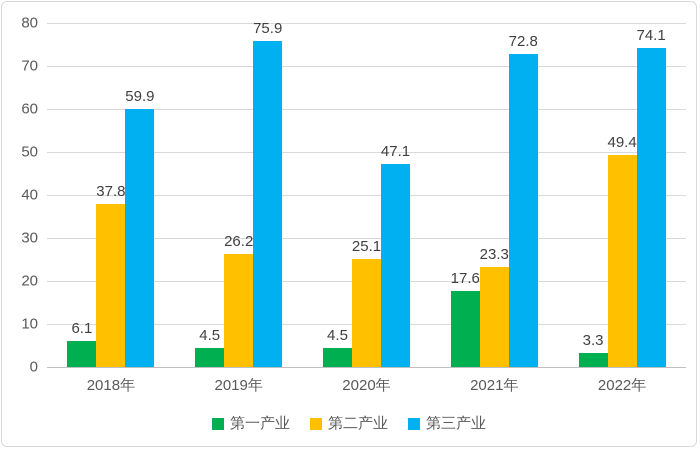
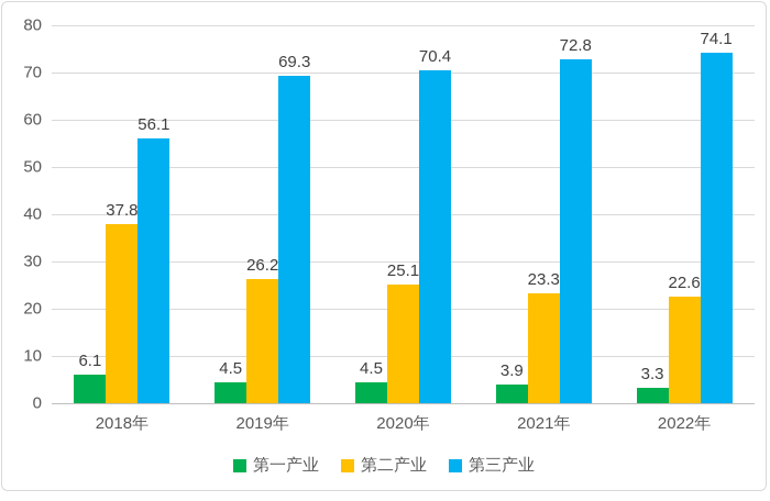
第三产业/2018年: 59.9 -> 56.1
第三产业/2019年: 75.9 -> 69.3
第三产业/2020年: 47.1 -> 70.4
第一产业/2021年: 17.6 -> 3.9
第二产业/2022年: 49.4 -> 22.6
